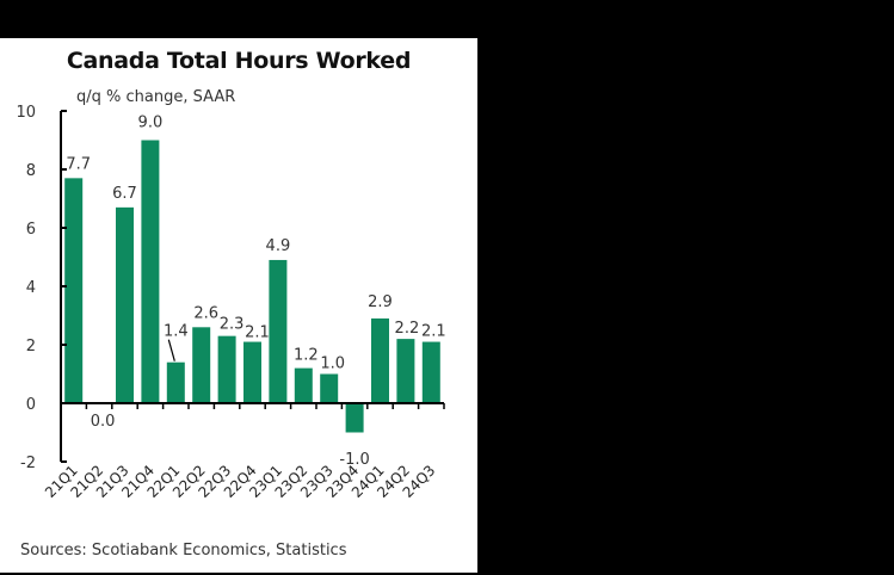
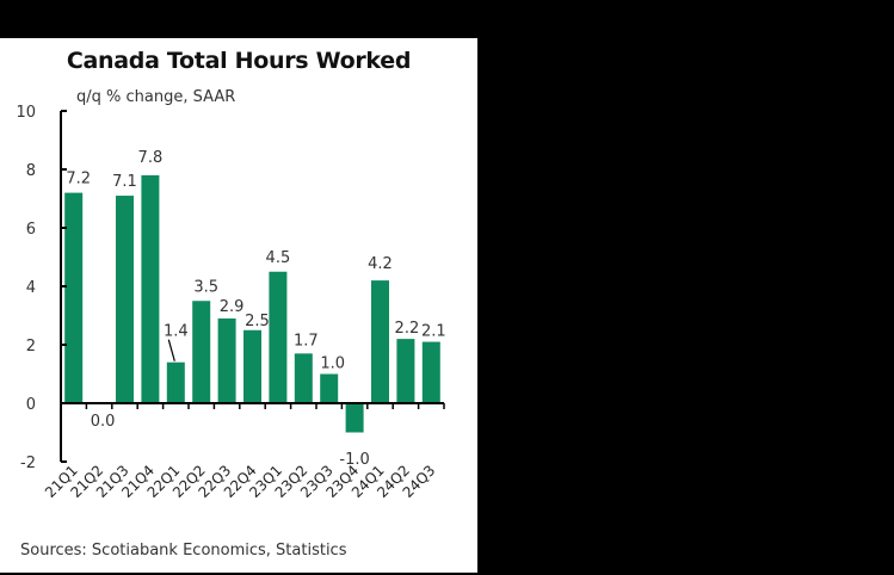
21Q1: 7.7 -> 7.2
21Q3: 6.7 -> 7.1
21Q4: 9.0 -> 7.8
22Q2: 2.6 -> 3.5
22Q3: 2.3 -> 2.9
22Q4: 2.1 -> 2.5
23Q1: 4.9 -> 4.5
23Q2: 1.2 -> 1.7
24Q1: 2.9 -> 4.2
